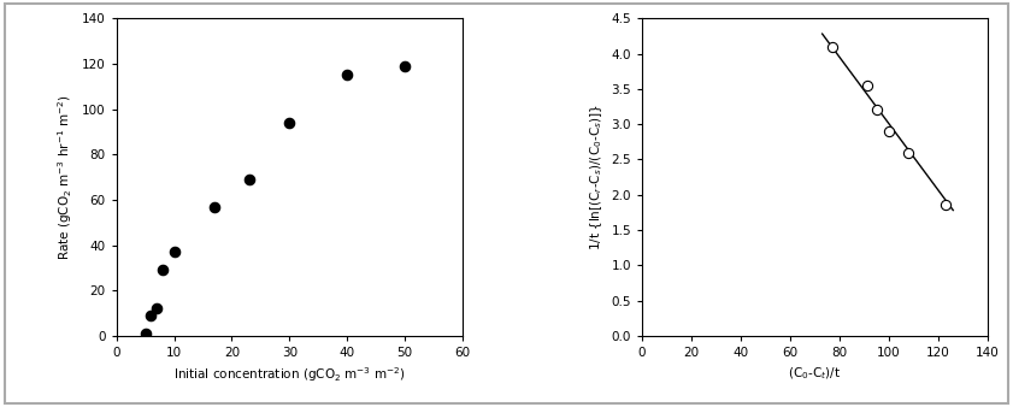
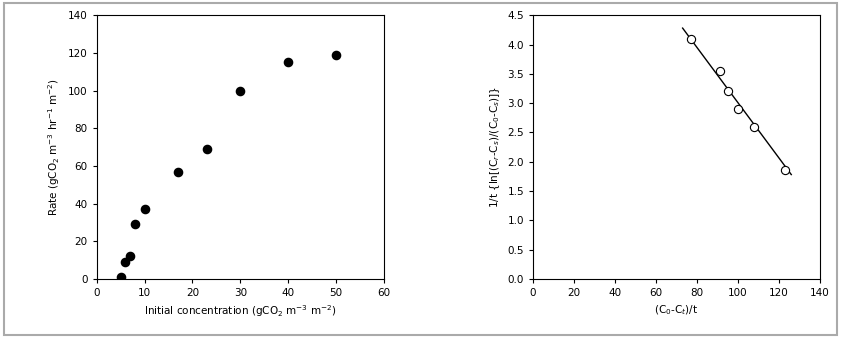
30: 94 -> 100
